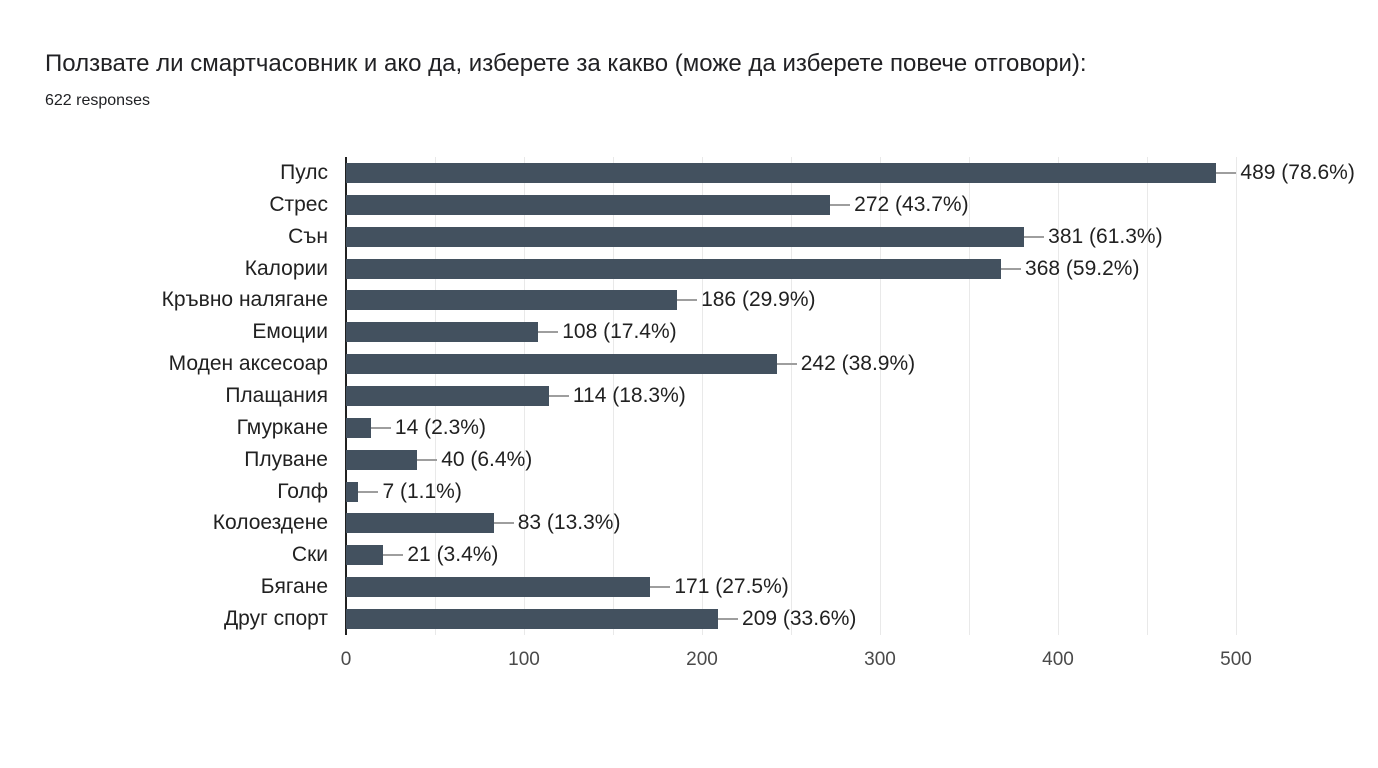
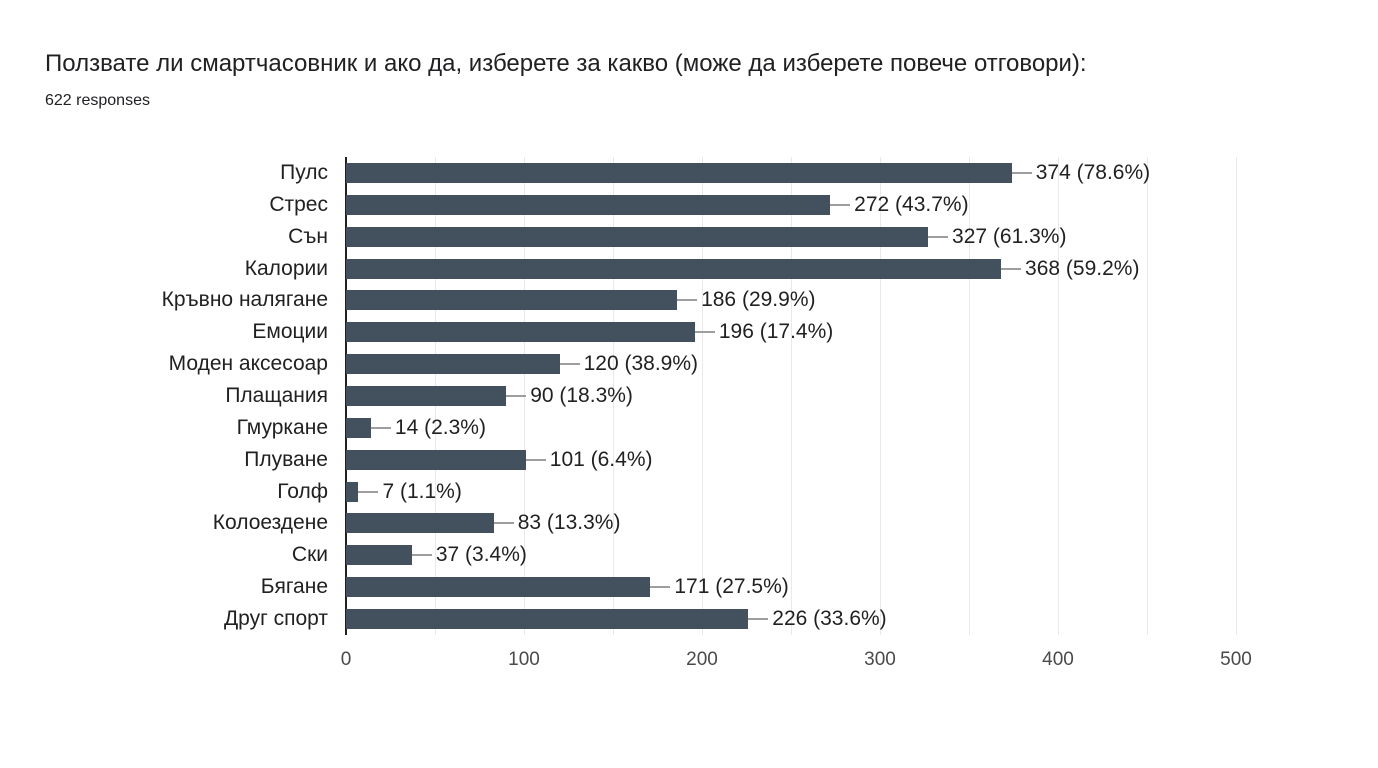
Пулс: 489 -> 374
Сън: 381 -> 327
Емоции: 108 -> 196
Моден аксесоар: 242 -> 120
Плащания: 114 -> 90
Плуване: 40 -> 101
Ски: 21 -> 37
Друг спорт: 209 -> 226
